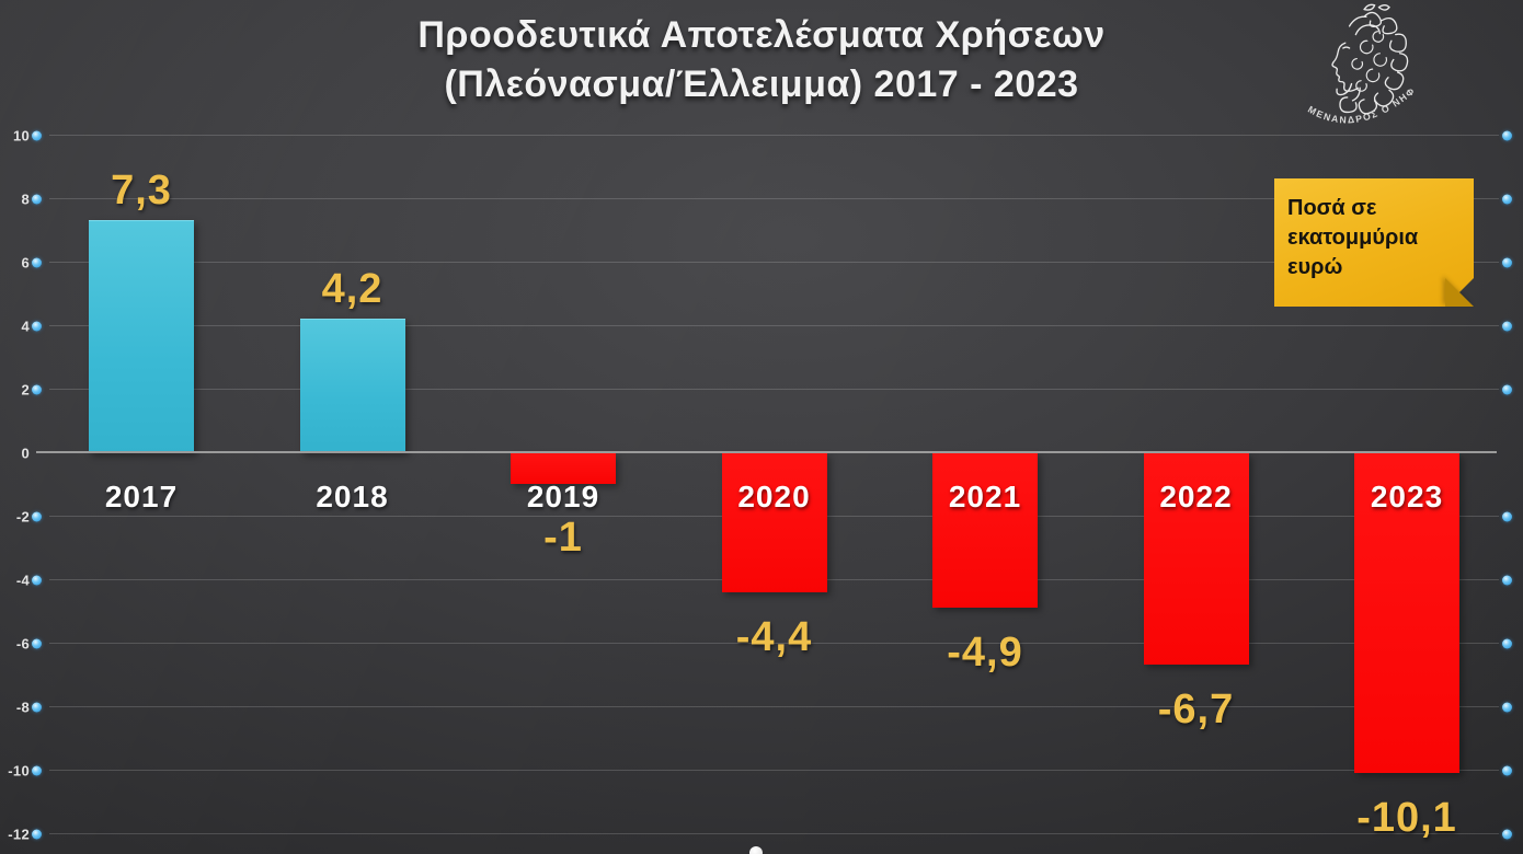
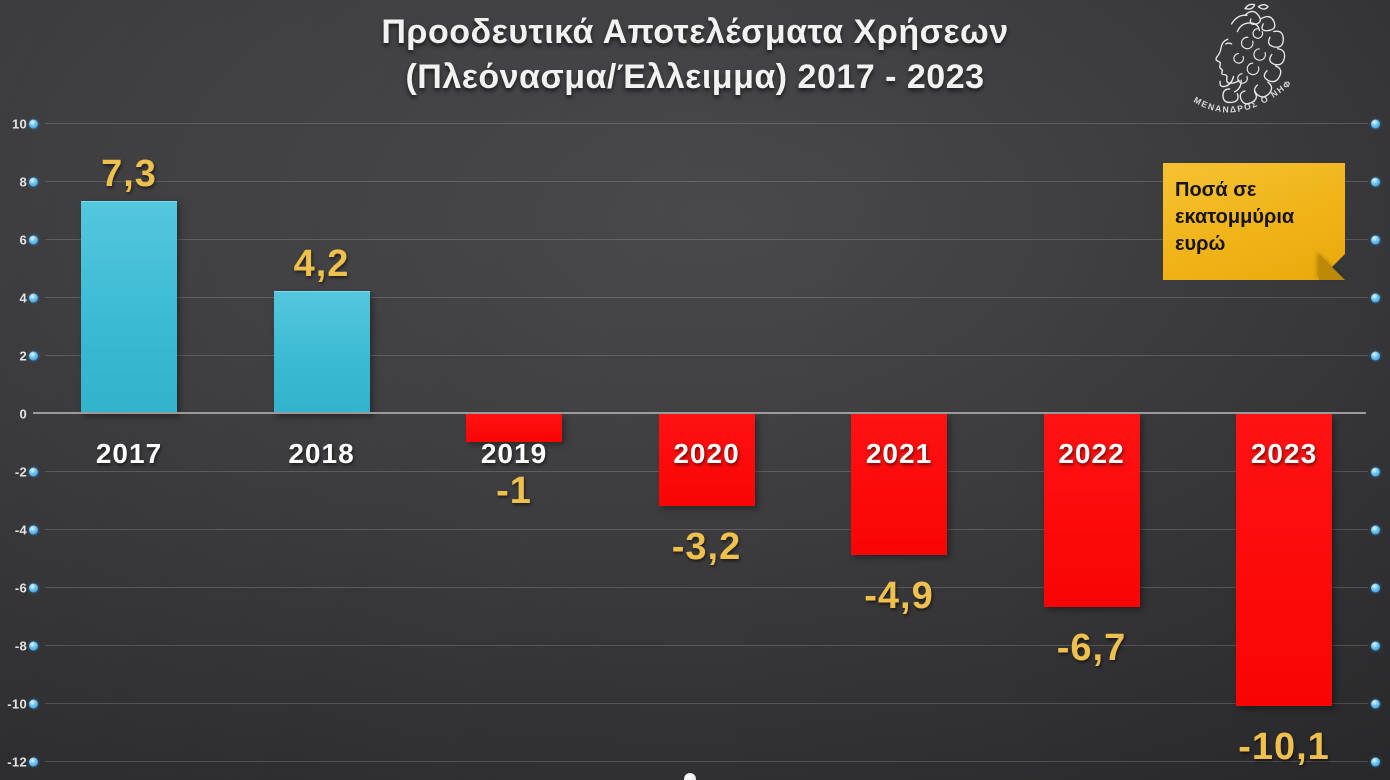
2020: -4,4 -> -3,2
